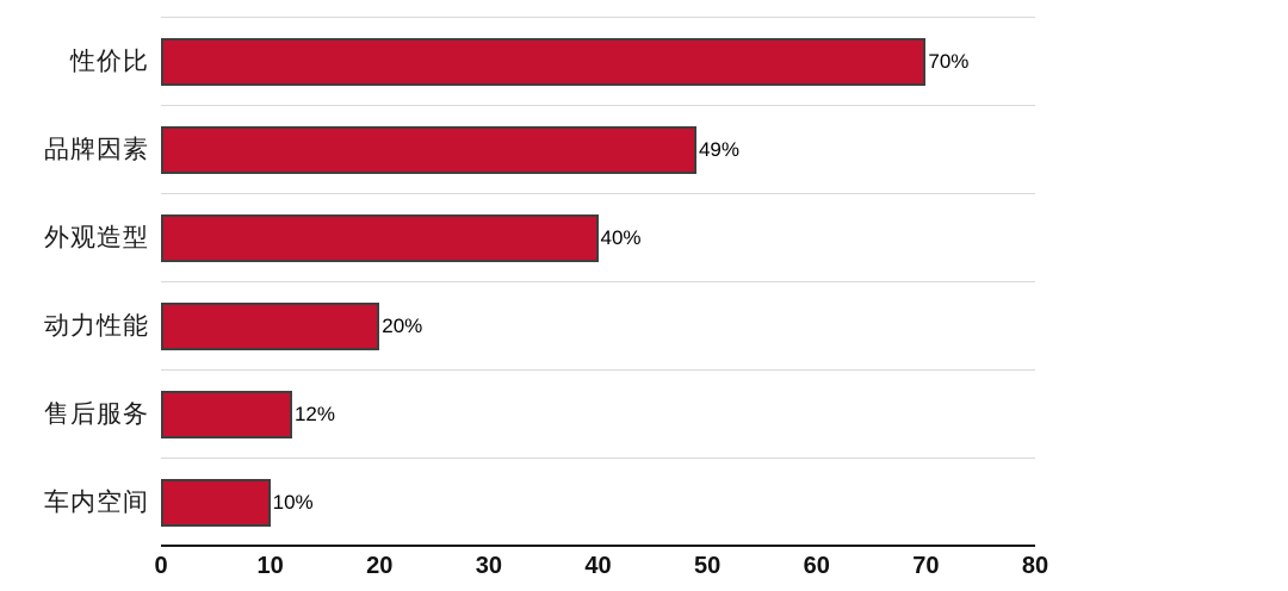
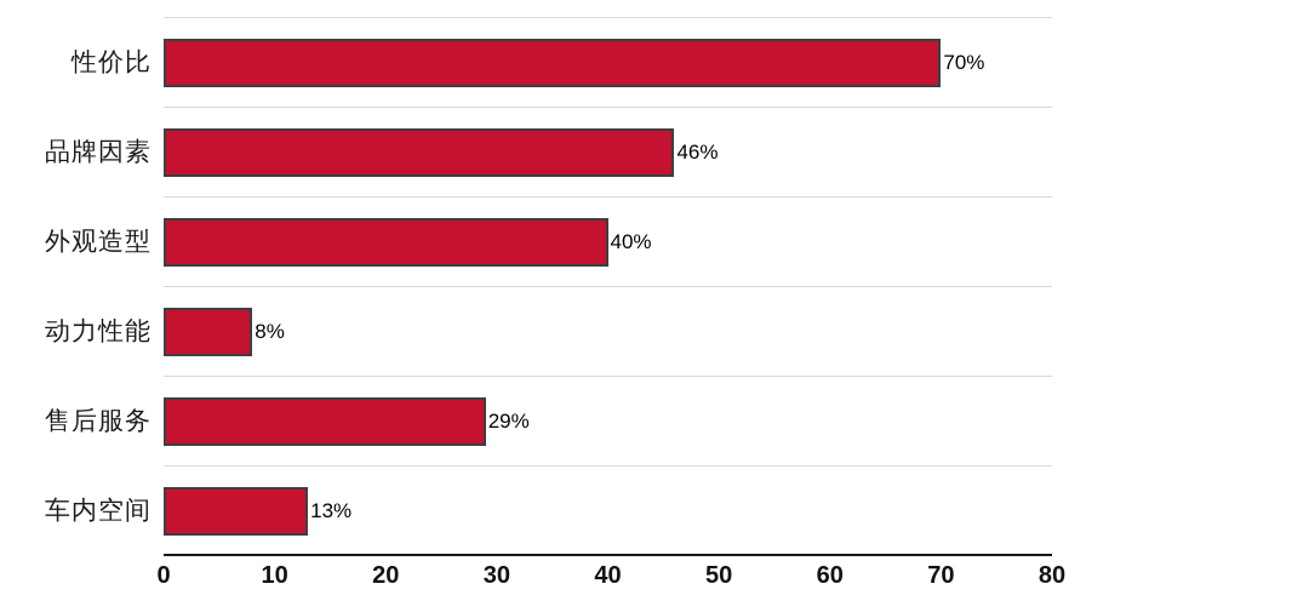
品牌因素: 49% -> 46%
动力性能: 20% -> 8%
售后服务: 12% -> 29%
车内空间: 10% -> 13%
